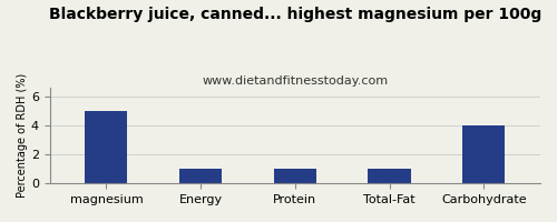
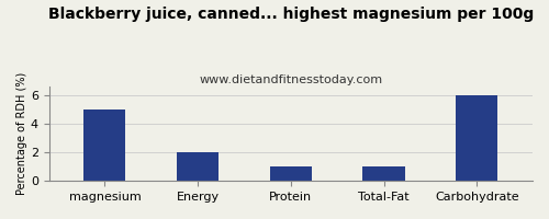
Energy: 1 -> 2
Carbohydrate: 4 -> 6
